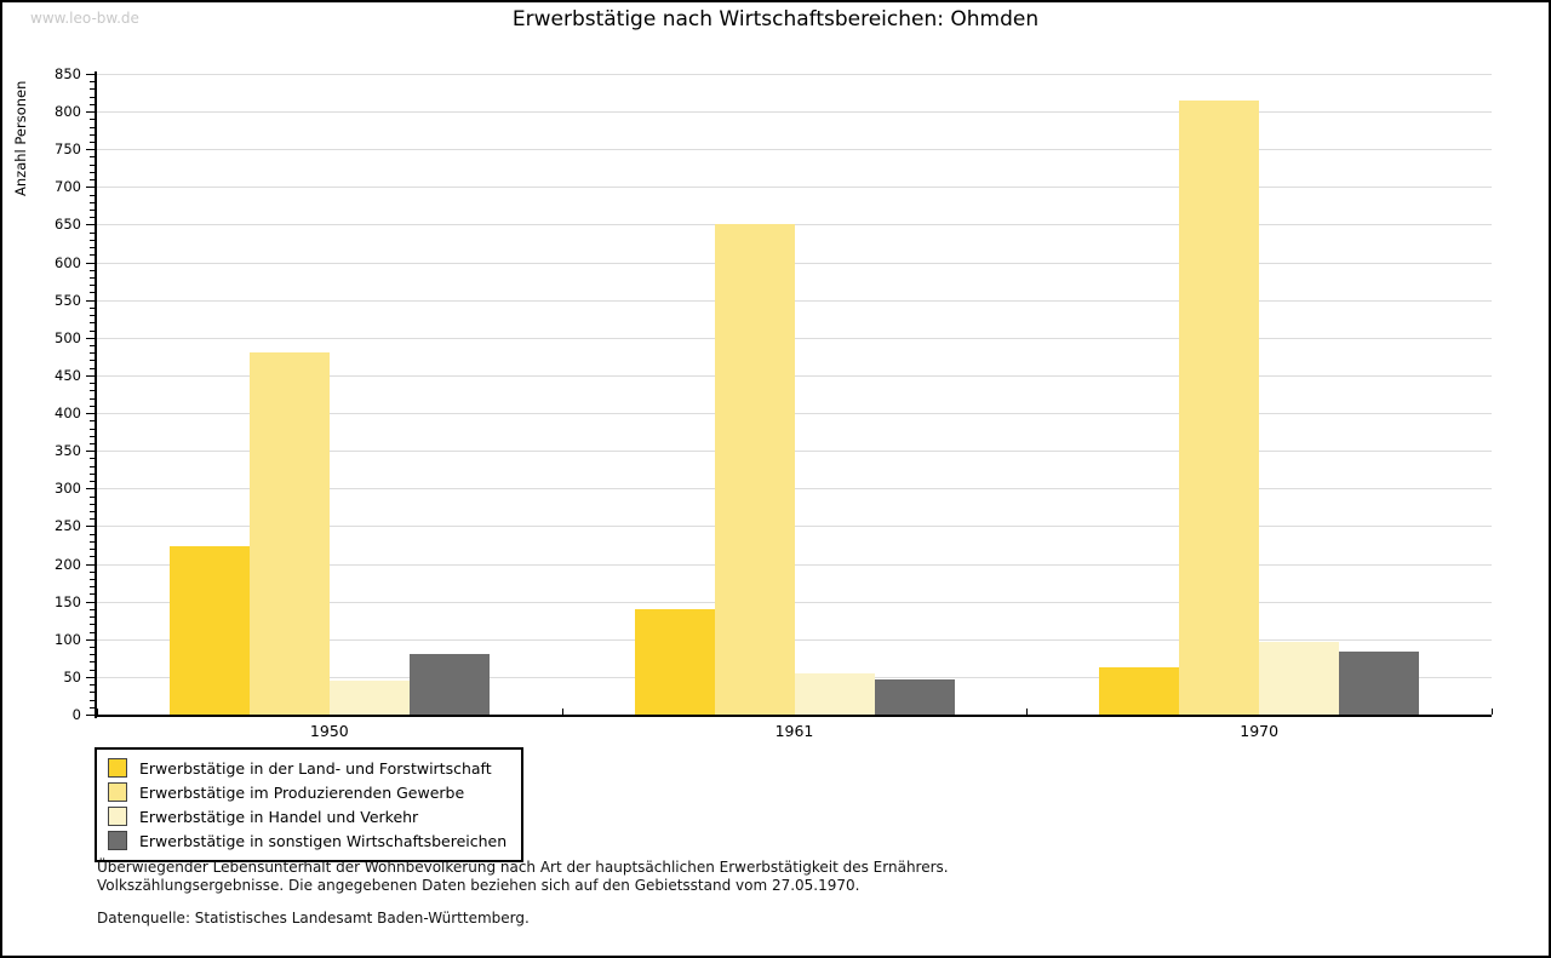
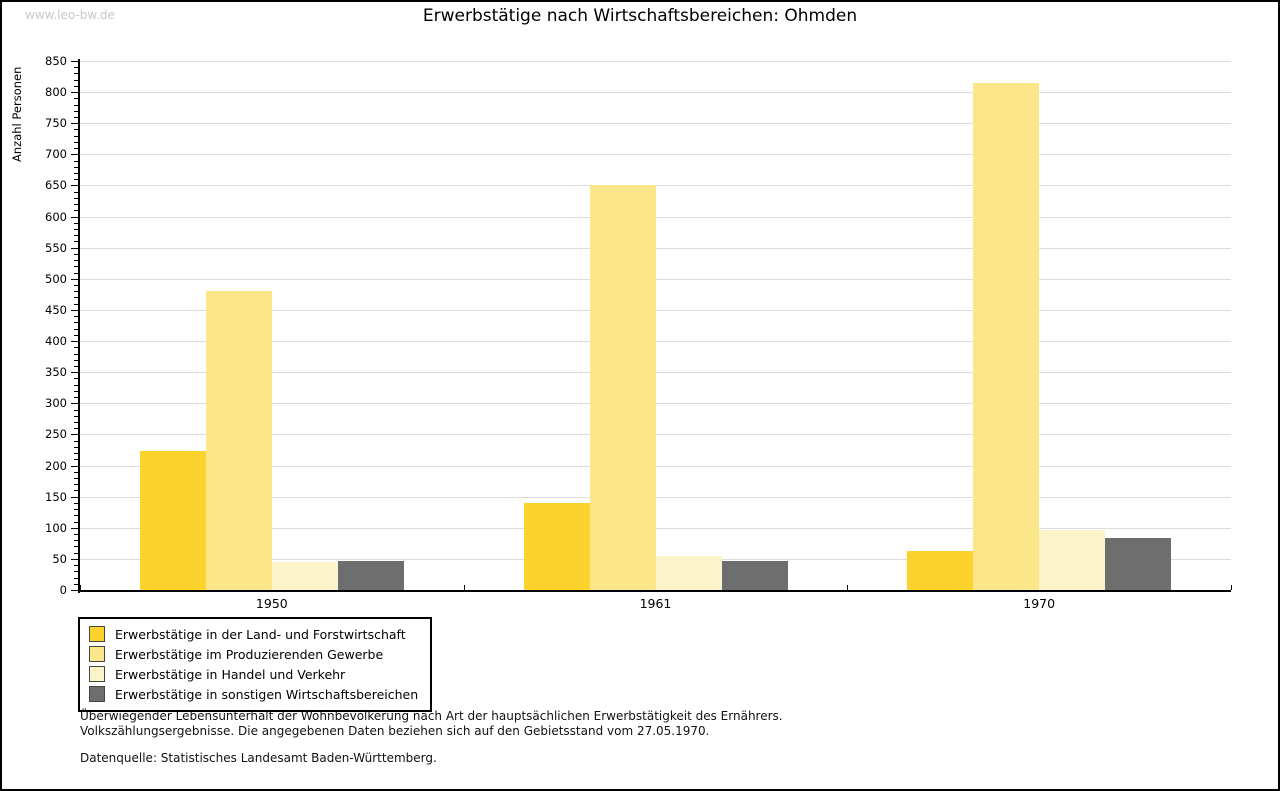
Erwerbstätige in sonstigen Wirtschaftsbereichen/1950: 80 -> 50
